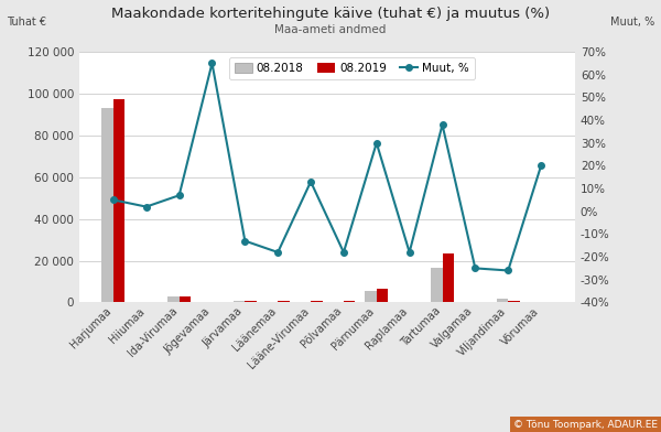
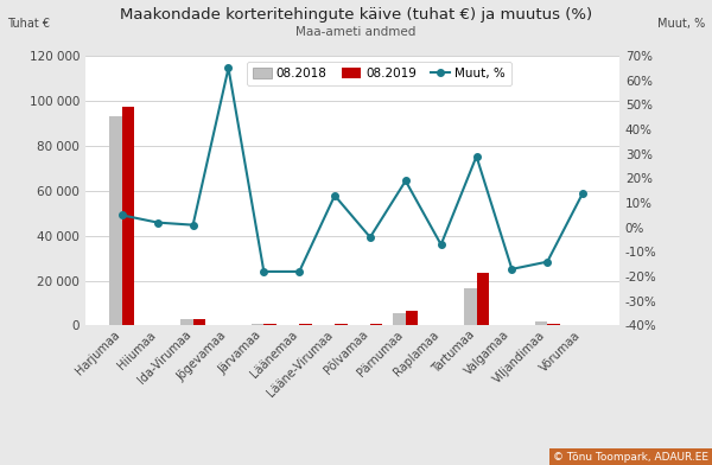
Muut, %/Ida-Virumaa: 7% -> 1%
Muut, %/Järvamaa: -13% -> -18%
Muut, %/Põlvamaa: -18% -> -4%
Muut, %/Pärnumaa: 30% -> 19%
Muut, %/Raplamaa: -18% -> -7%
Muut, %/Tartumaa: 38% -> 29%
Muut, %/Valgamaa: -25% -> -17%
Muut, %/Viljandimaa: -26% -> -14%
Muut, %/Võrumaa: 20% -> 14%
